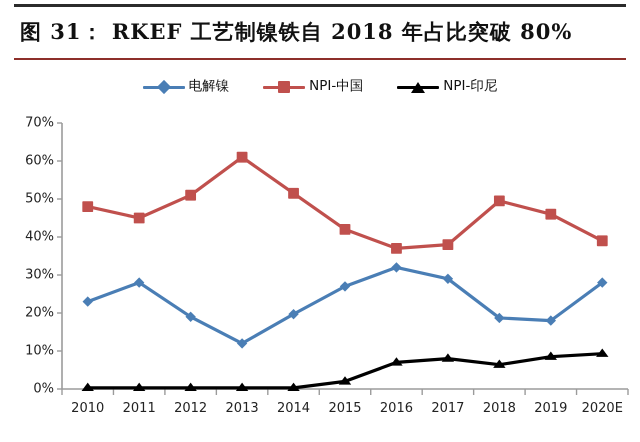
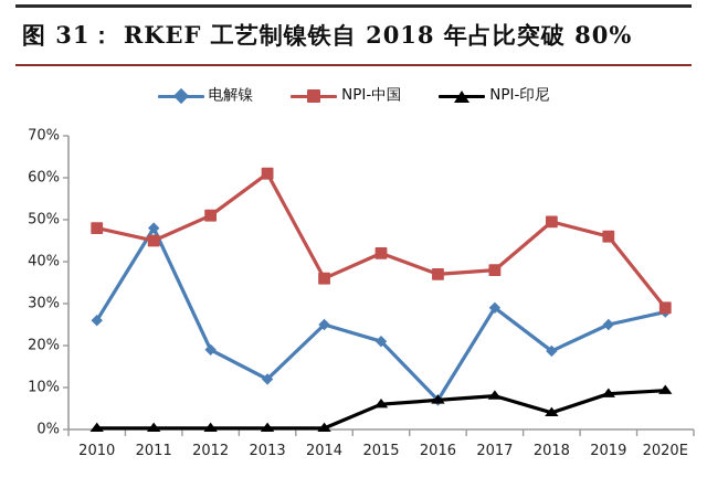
电解镍/2010: 23% -> 26%
电解镍/2011: 28% -> 48%
电解镍/2014: 20% -> 25%
NPI-中国/2014: 52% -> 36%
电解镍/2015: 27% -> 21%
NPI-印尼/2015: 2% -> 6%
电解镍/2016: 32% -> 7%
NPI-印尼/2018: 6% -> 4%
电解镍/2019: 18% -> 25%
NPI-中国/2020E: 39% -> 29%
